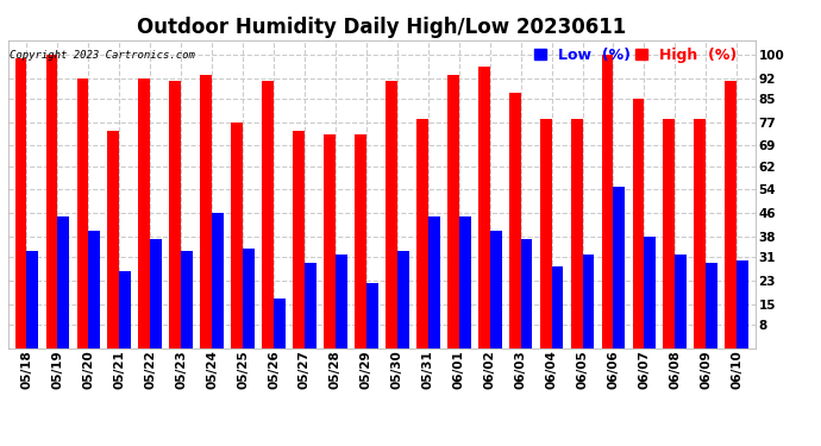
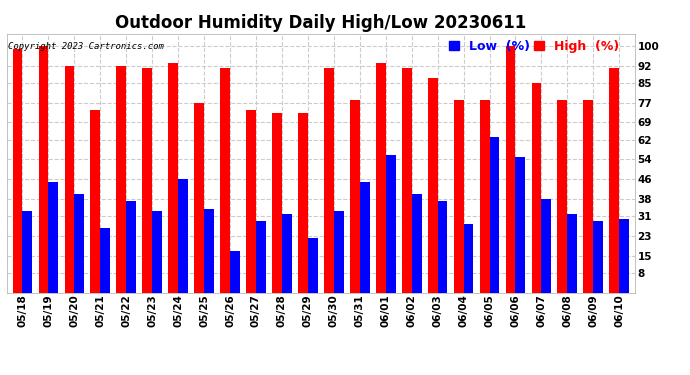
Low (%)/06/01: 45 -> 56
High (%)/06/02: 96 -> 91
Low (%)/06/05: 32 -> 63
